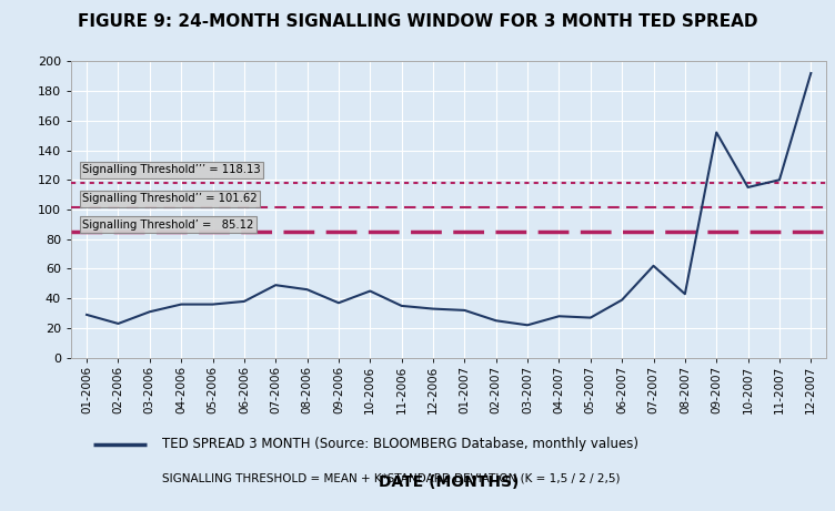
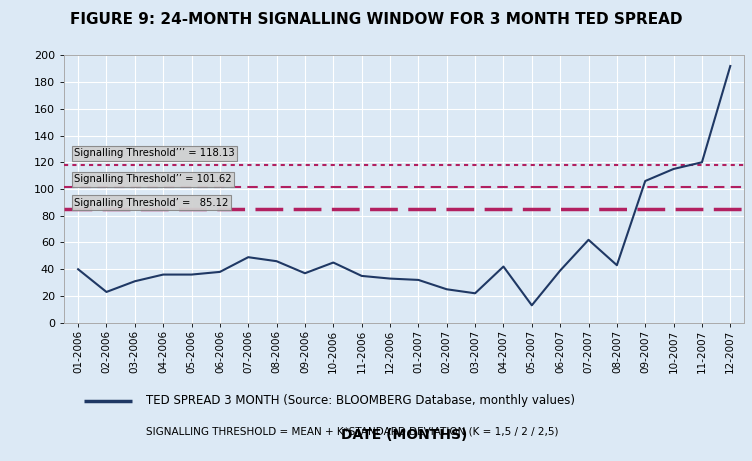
01-2006: 29 -> 40
04-2007: 28 -> 42
05-2007: 27 -> 13
09-2007: 152 -> 106
